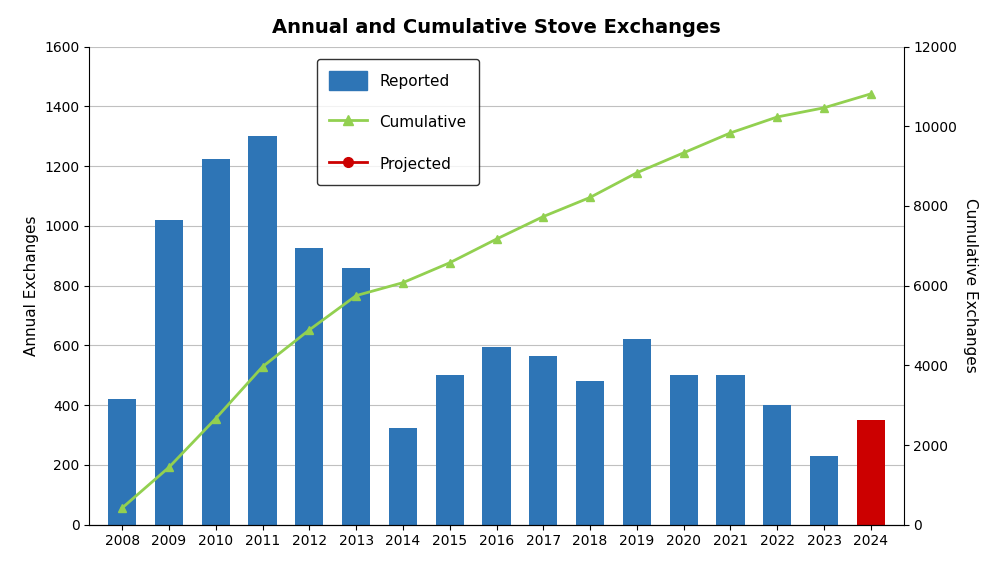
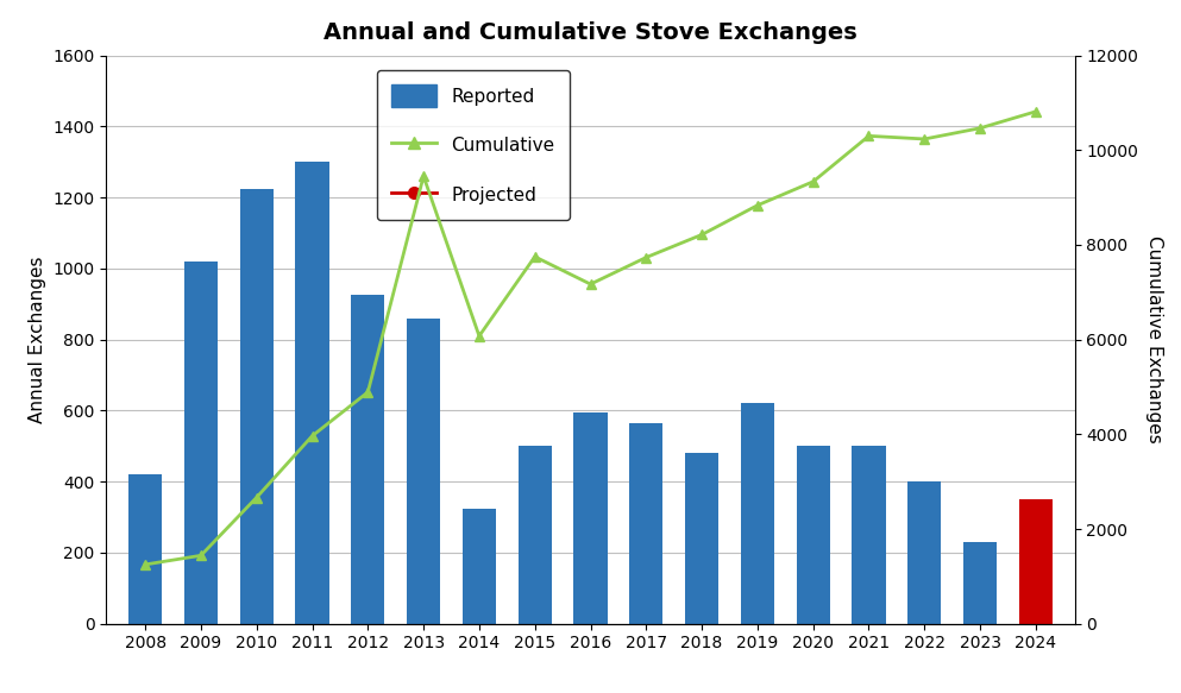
Cumulative/2008: 420 -> 1250
Cumulative/2013: 5750 -> 9450
Cumulative/2015: 6580 -> 7750
Cumulative/2021: 9840 -> 10300
